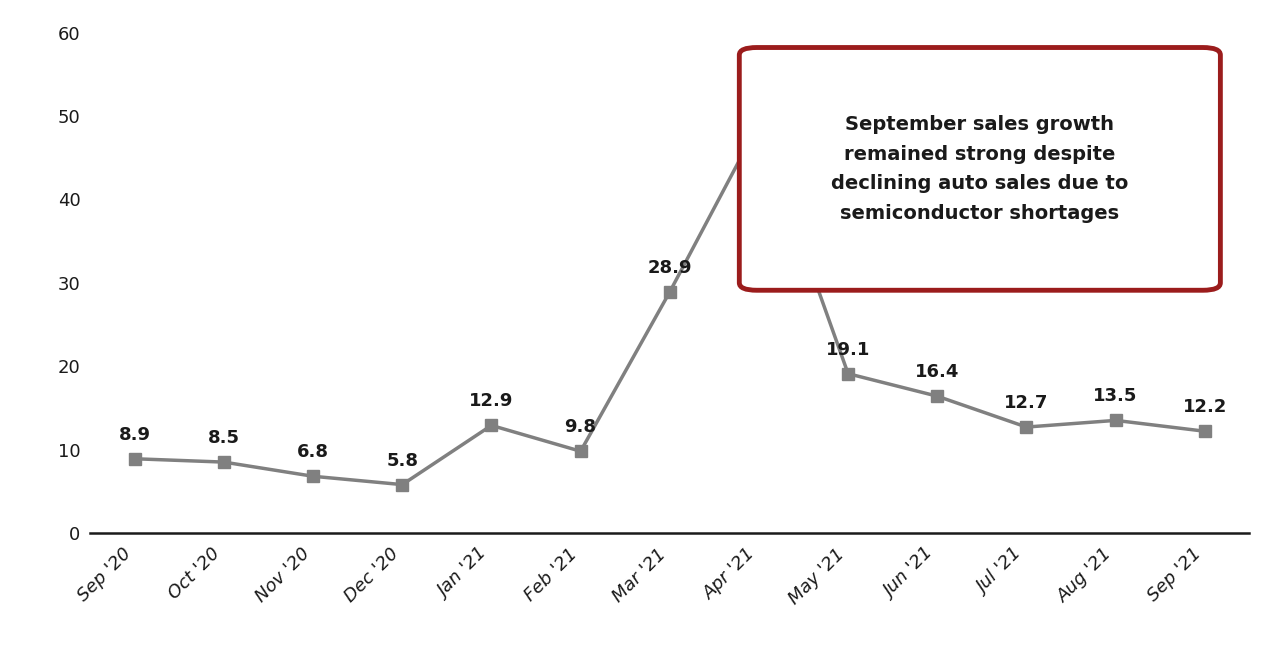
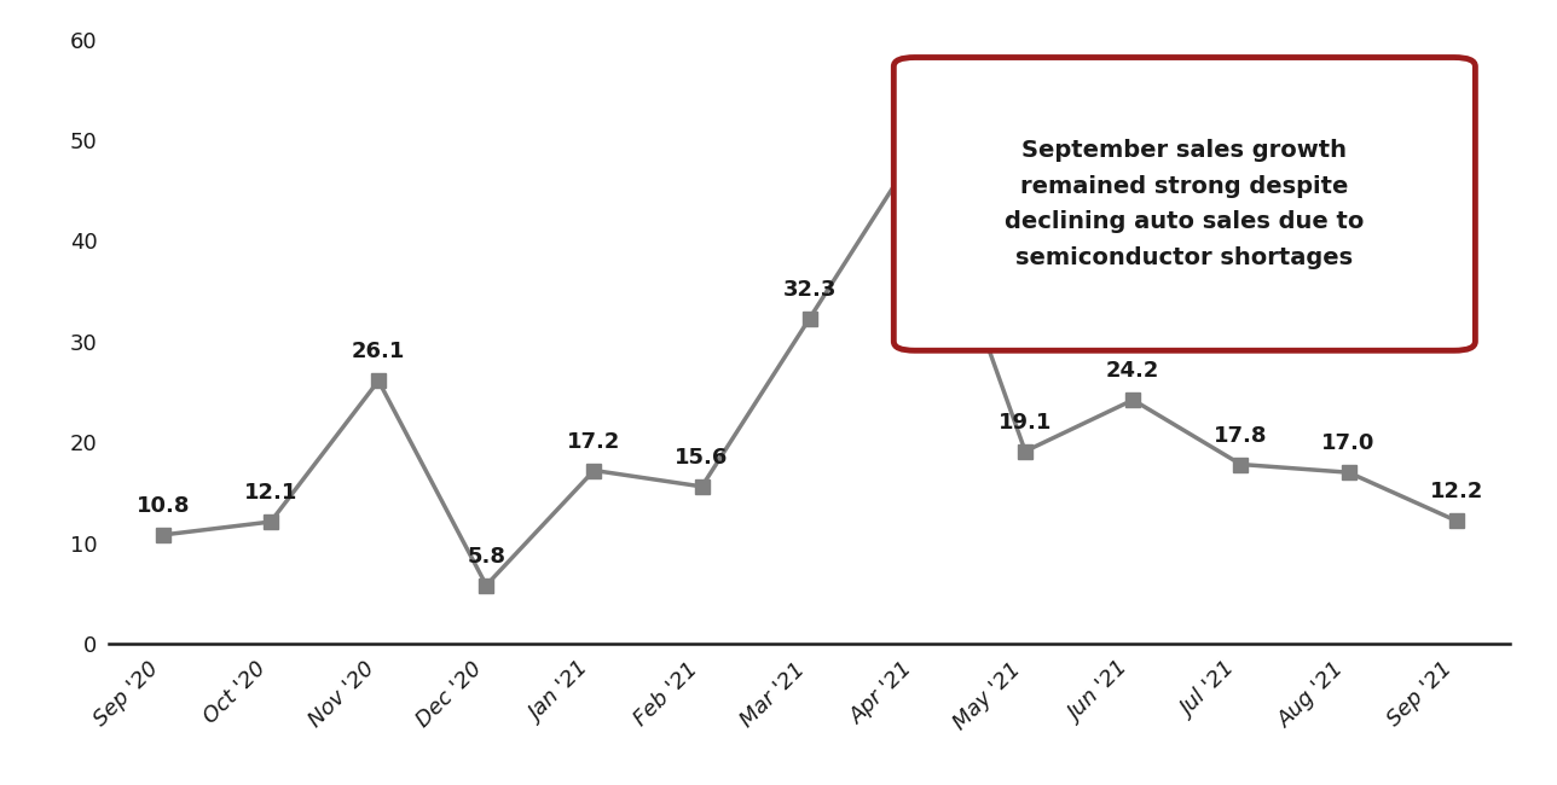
Sep '20: 8.9 -> 10.8
Oct '20: 8.5 -> 12.1
Nov '20: 6.8 -> 26.1
Jan '21: 12.9 -> 17.2
Feb '21: 9.8 -> 15.6
Mar '21: 28.9 -> 32.3
Jun '21: 16.4 -> 24.2
Jul '21: 12.7 -> 17.8
Aug '21: 13.5 -> 17.0
